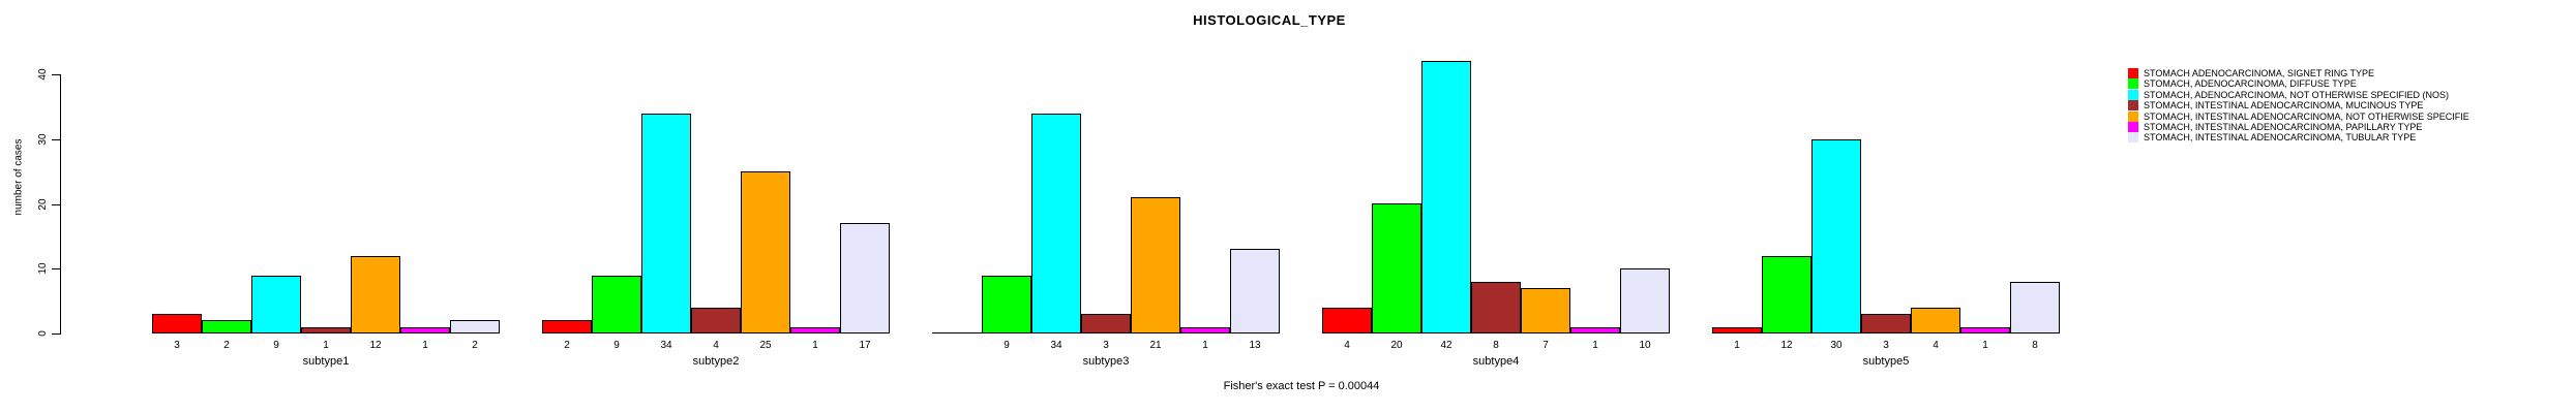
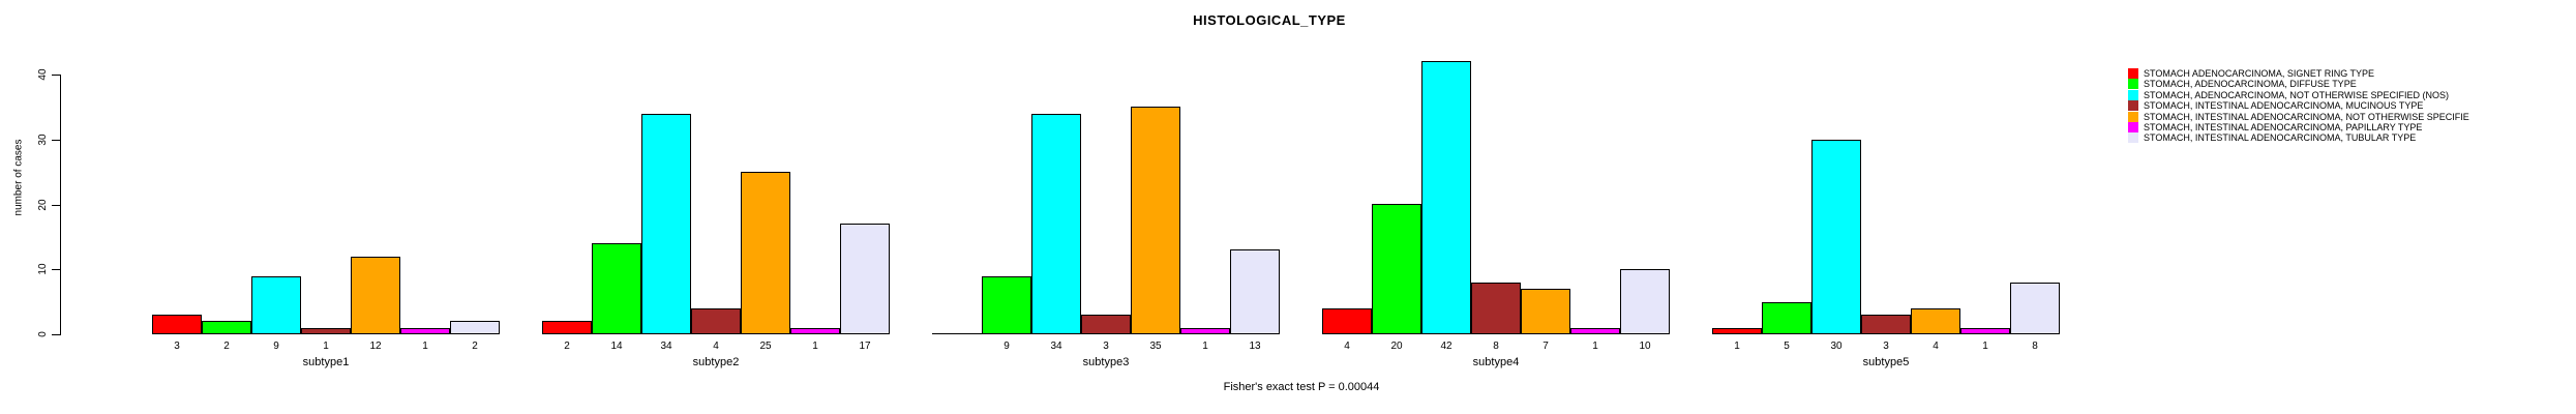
STOMACH, ADENOCARCINOMA, DIFFUSE TYPE/subtype2: 9 -> 14
STOMACH, INTESTINAL ADENOCARCINOMA, NOT OTHERWISE SPECIFIE/subtype3: 21 -> 35
STOMACH, ADENOCARCINOMA, DIFFUSE TYPE/subtype5: 12 -> 5
